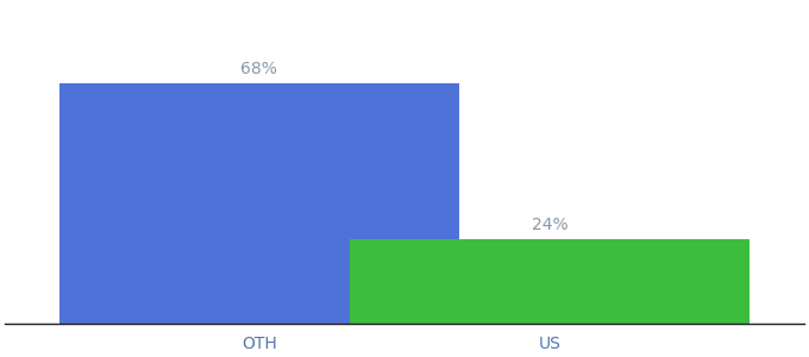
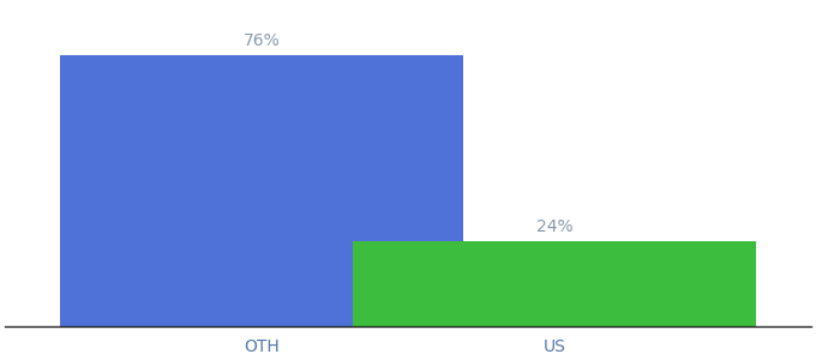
OTH: 68% -> 76%
